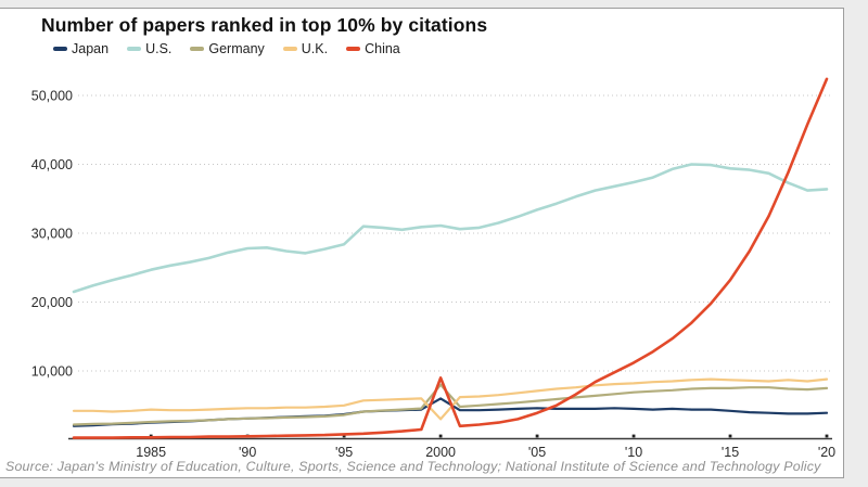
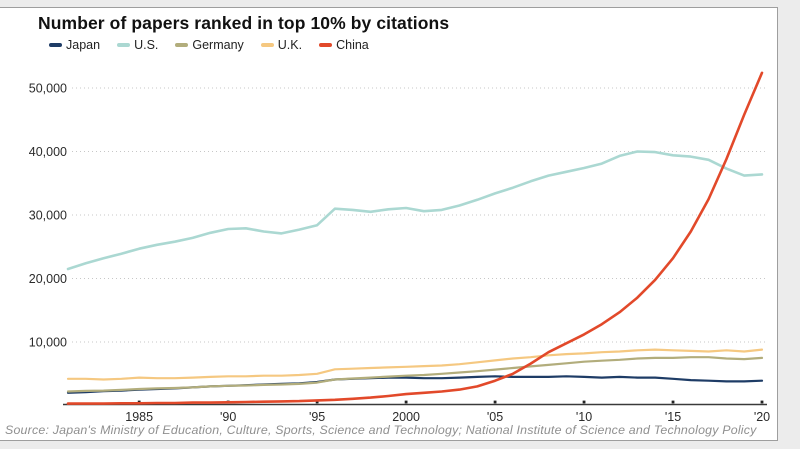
Japan/2000: 6000 -> 4000
Germany/2000: 8000 -> 5000
U.K./2000: 3000 -> 6000
China/2000: 9000 -> 2000
